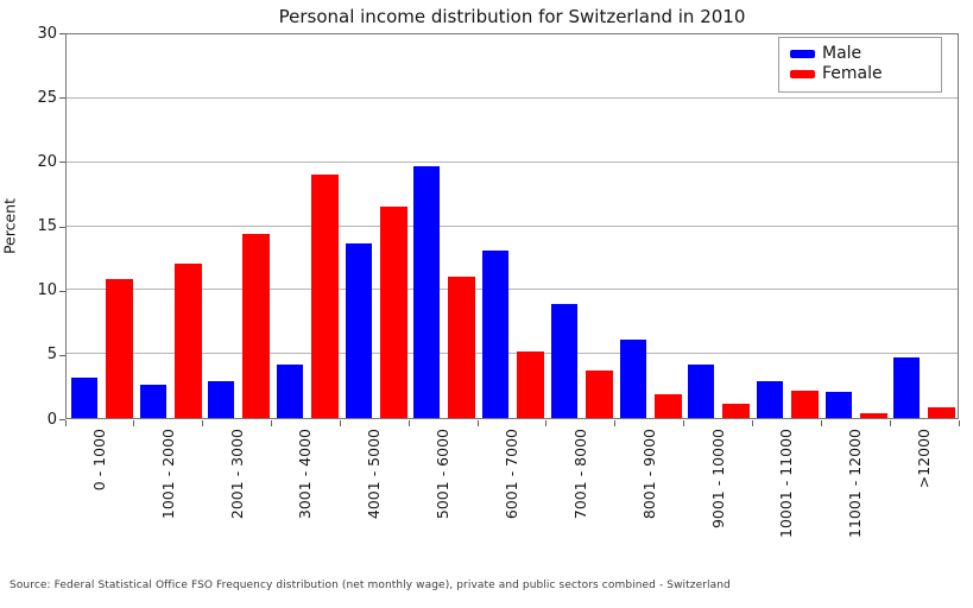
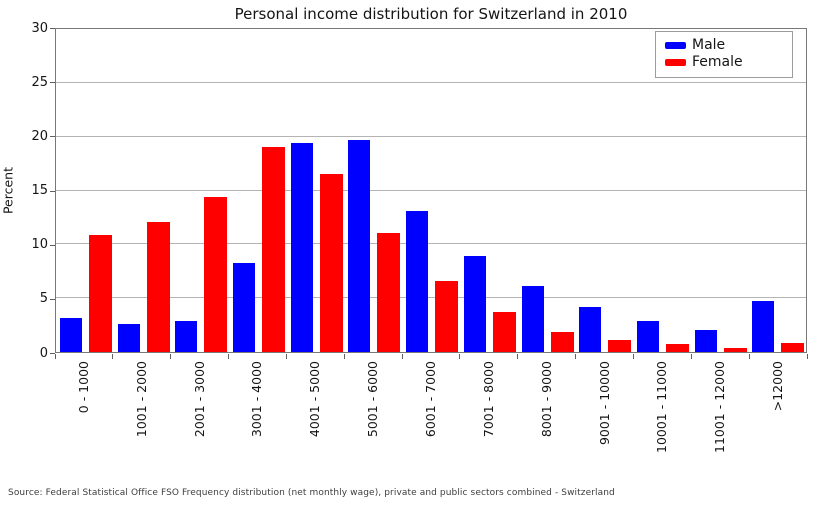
Male/3001 - 4000: 4.2 -> 8.3
Male/4001 - 5000: 13.7 -> 19.4
Female/6001 - 7000: 5.2 -> 6.6
Female/10001 - 11000: 2.1 -> 0.7
